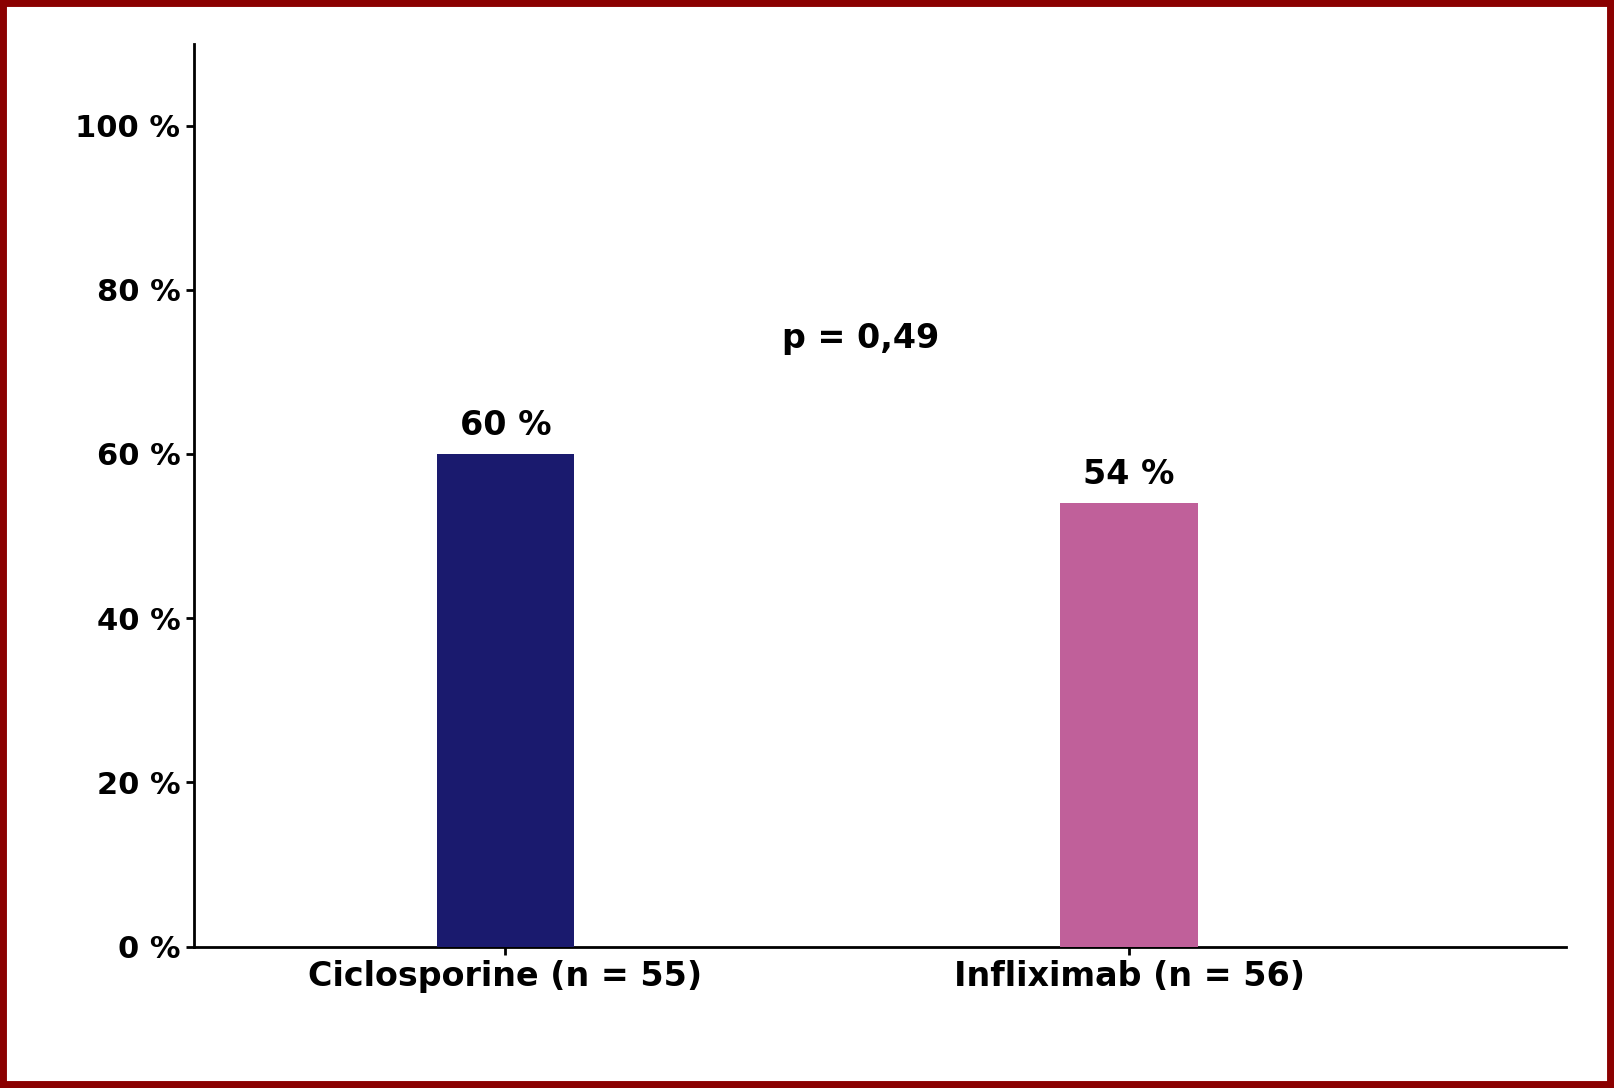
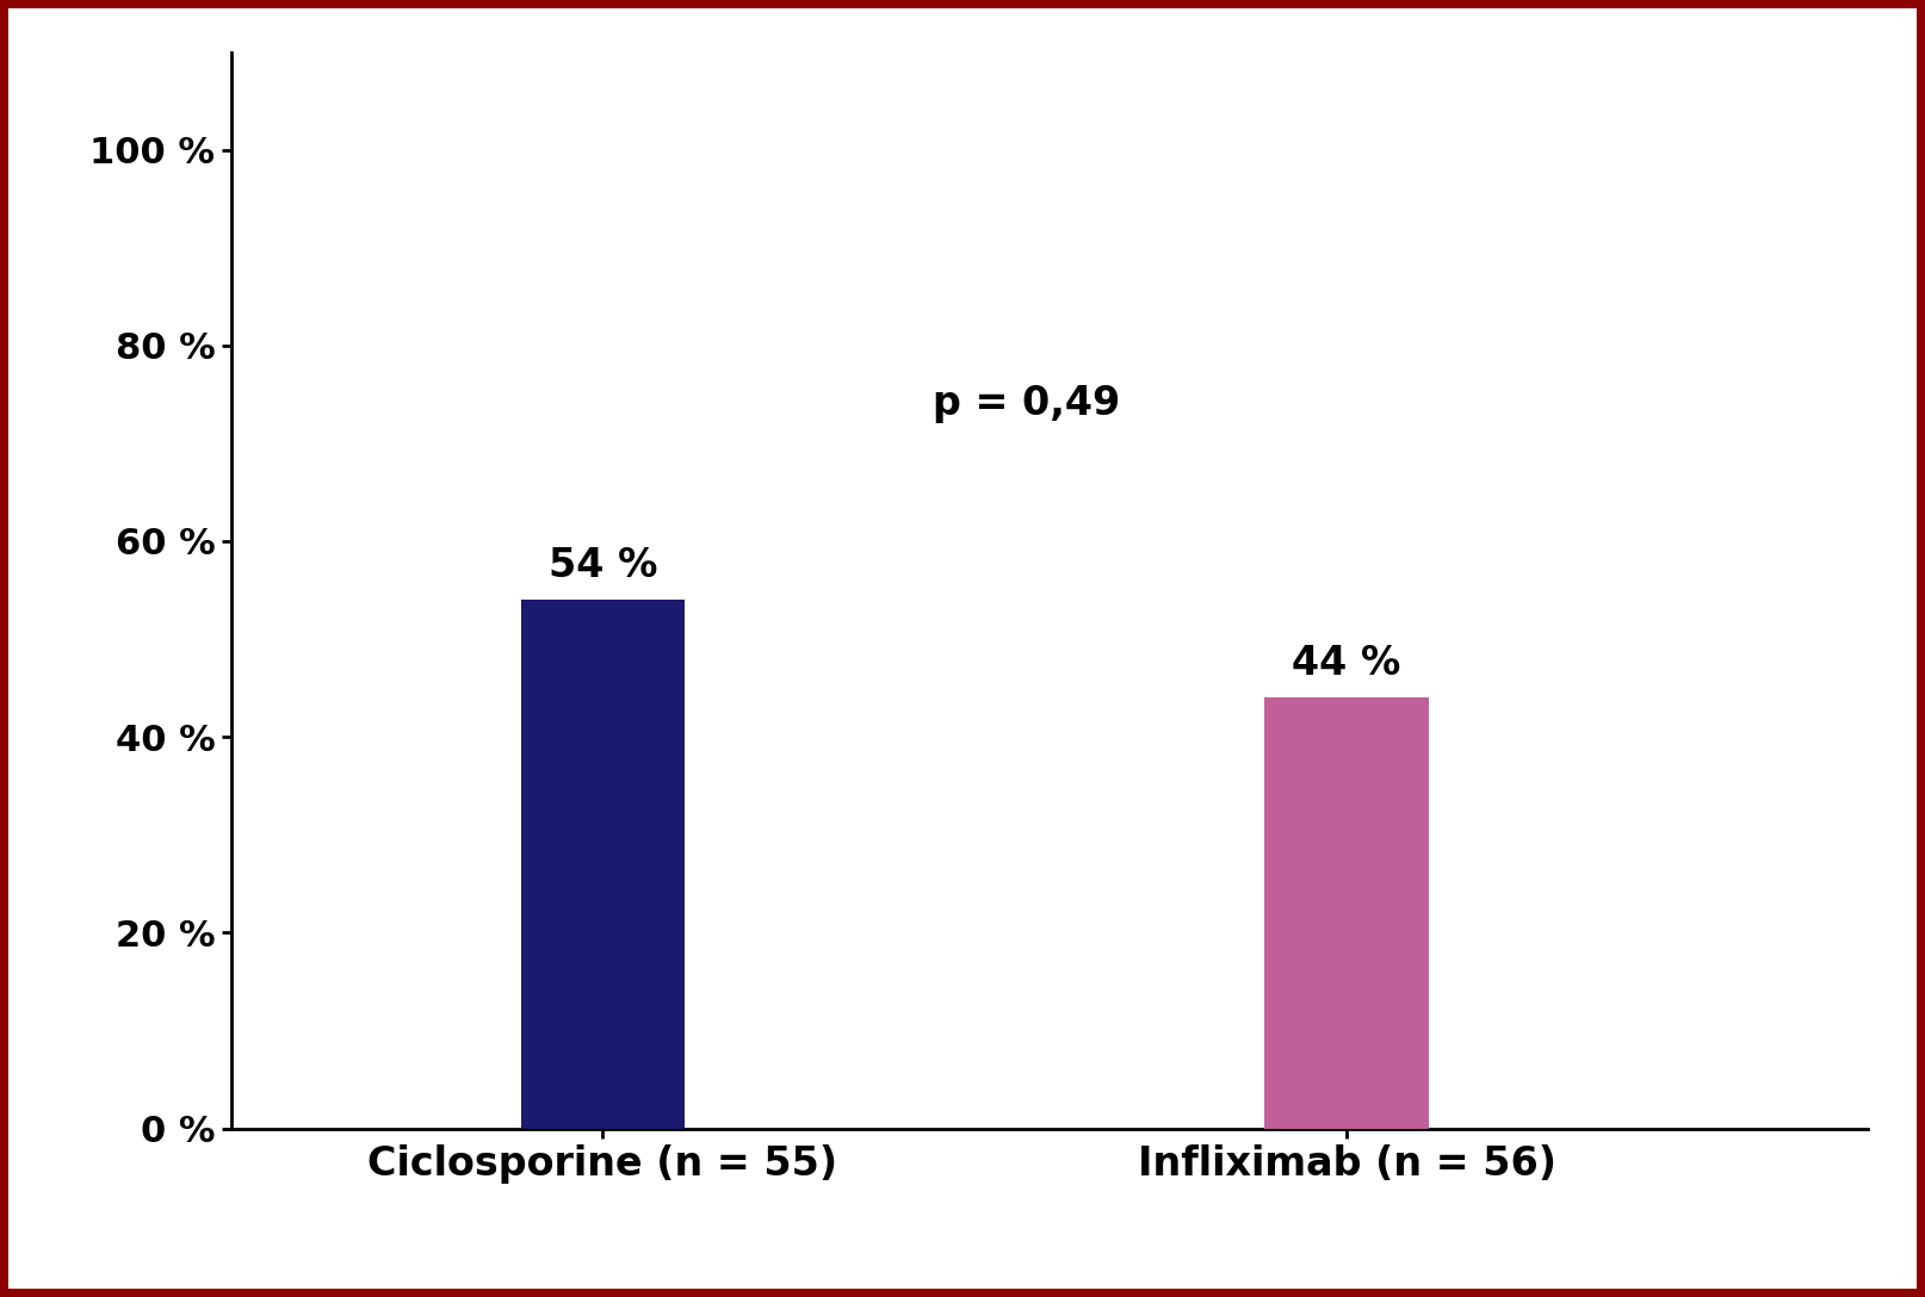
Ciclosporine (n = 55): 60 -> 54
Infliximab (n = 56): 54 -> 44
